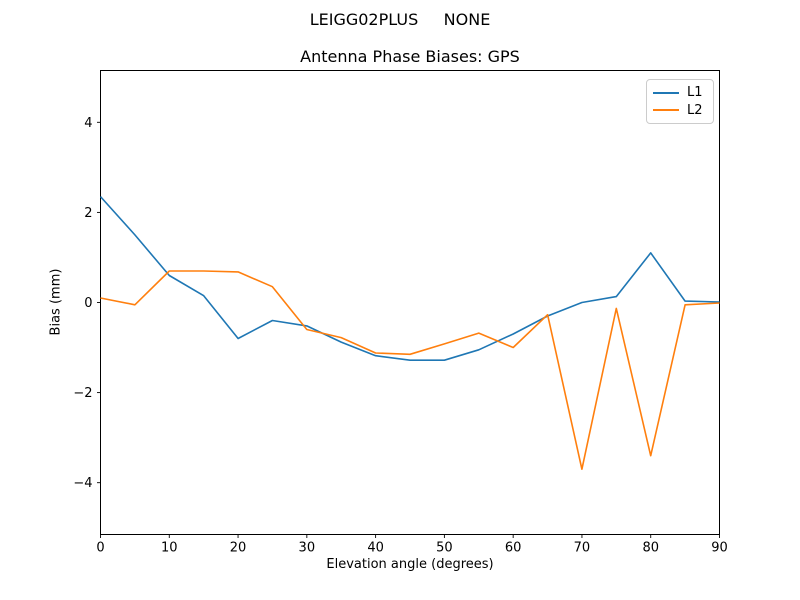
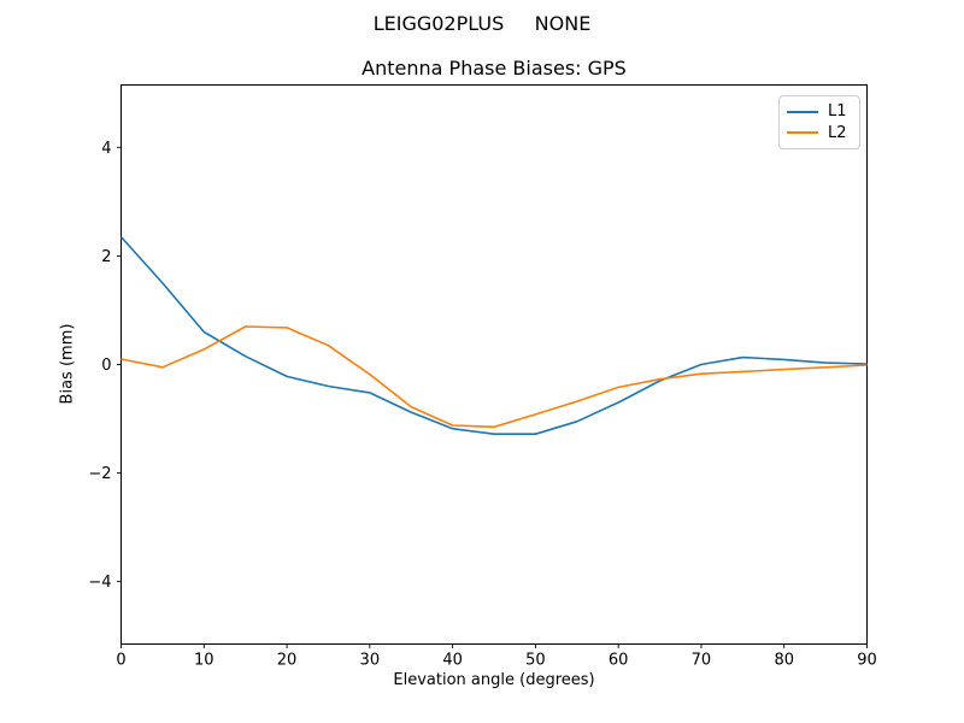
L2/10: 0.7 -> 0.3
L1/20: -0.8 -> -0.2
L2/30: -0.6 -> -0.2
L2/60: -1.0 -> -0.4
L2/70: -3.7 -> -0.2
L1/80: 1.1 -> 0.1
L2/80: -3.4 -> -0.1
